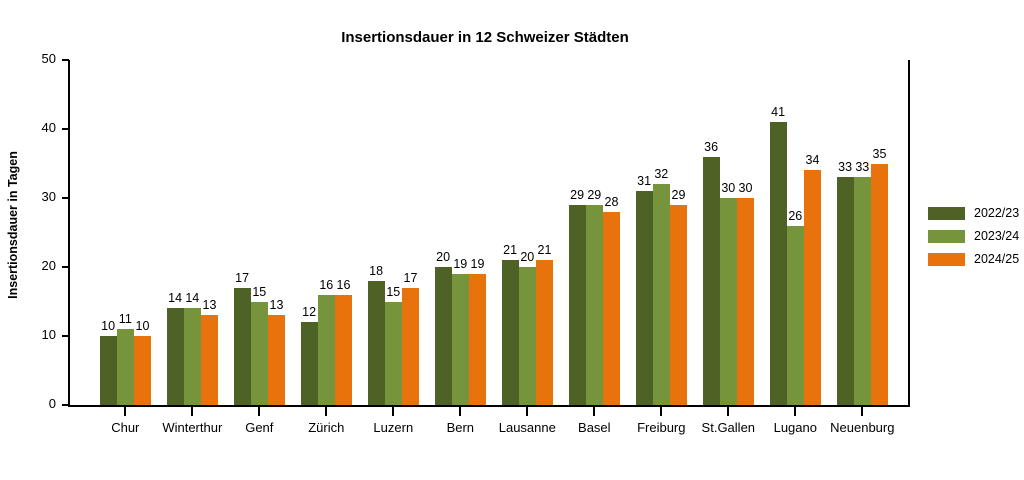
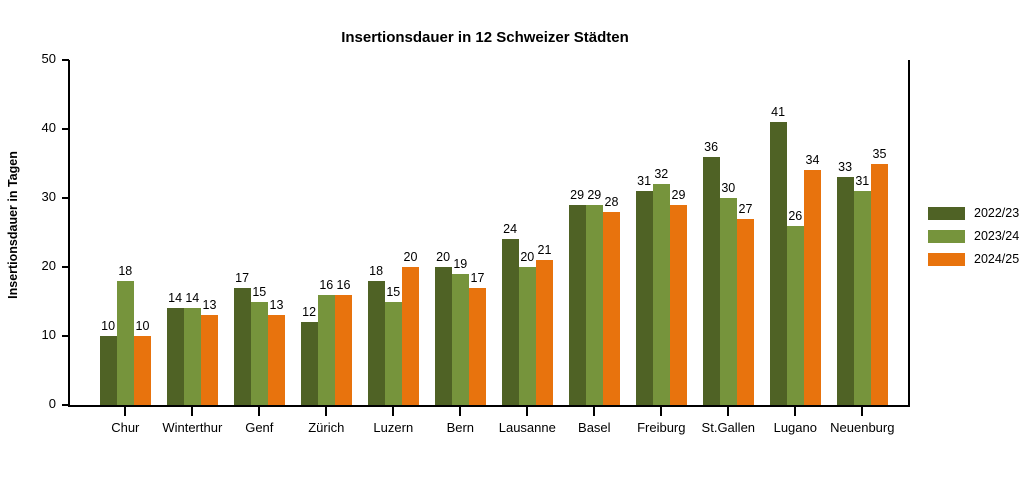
2023/24/Chur: 11 -> 18
2024/25/Luzern: 17 -> 20
2024/25/Bern: 19 -> 17
2022/23/Lausanne: 21 -> 24
2024/25/St.Gallen: 30 -> 27
2023/24/Neuenburg: 33 -> 31
